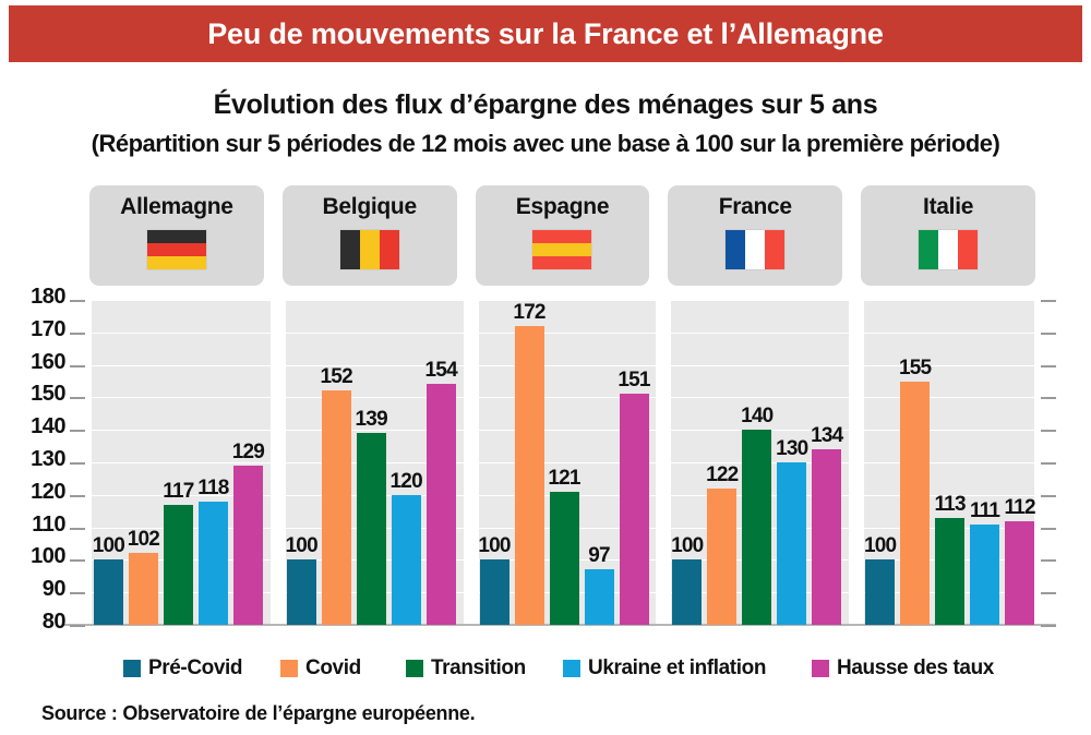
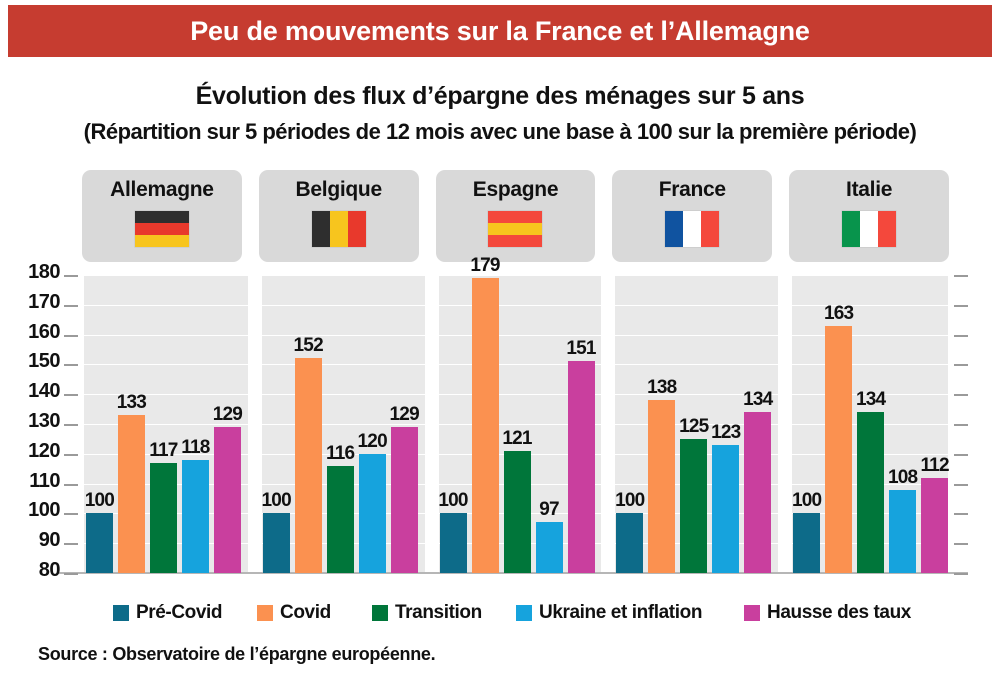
Covid/Allemagne: 102 -> 133
Transition/Belgique: 139 -> 116
Hausse des taux/Belgique: 154 -> 129
Covid/Espagne: 172 -> 179
Covid/France: 122 -> 138
Transition/France: 140 -> 125
Ukraine et inflation/France: 130 -> 123
Covid/Italie: 155 -> 163
Transition/Italie: 113 -> 134
Ukraine et inflation/Italie: 111 -> 108
